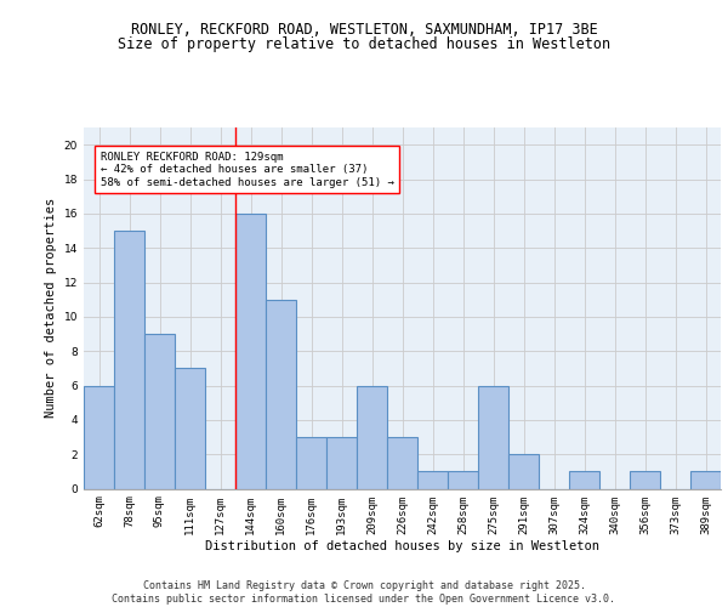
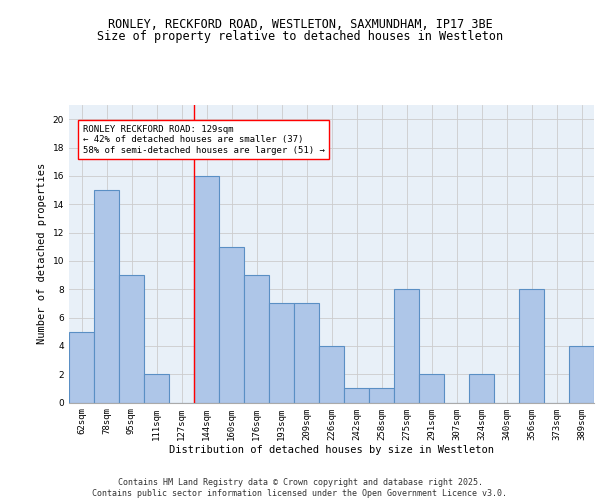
62sqm: 6 -> 5
111sqm: 7 -> 2
176sqm: 3 -> 9
193sqm: 3 -> 7
209sqm: 6 -> 7
226sqm: 3 -> 4
275sqm: 6 -> 8
324sqm: 1 -> 2
356sqm: 1 -> 8
389sqm: 1 -> 4
